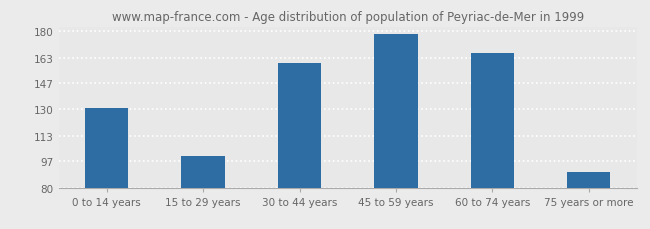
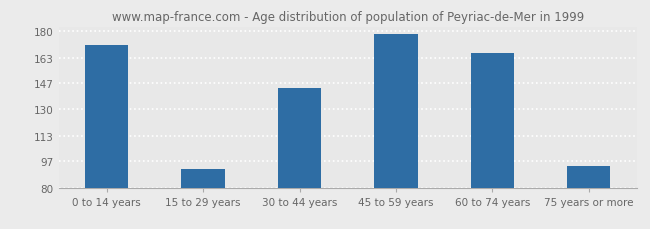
0 to 14 years: 131 -> 171
15 to 29 years: 100 -> 92
30 to 44 years: 160 -> 144
75 years or more: 90 -> 94
